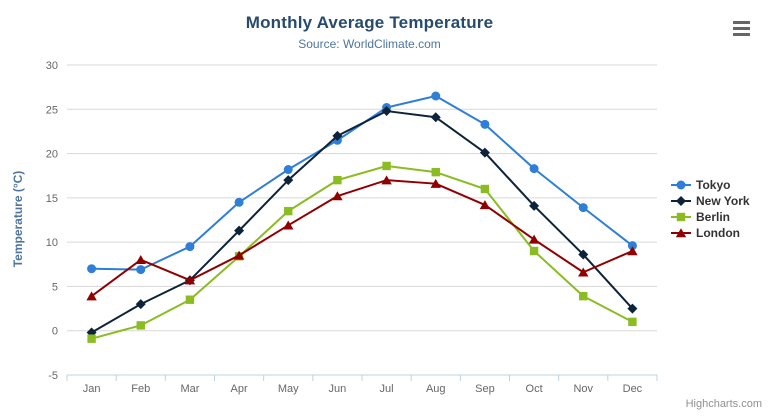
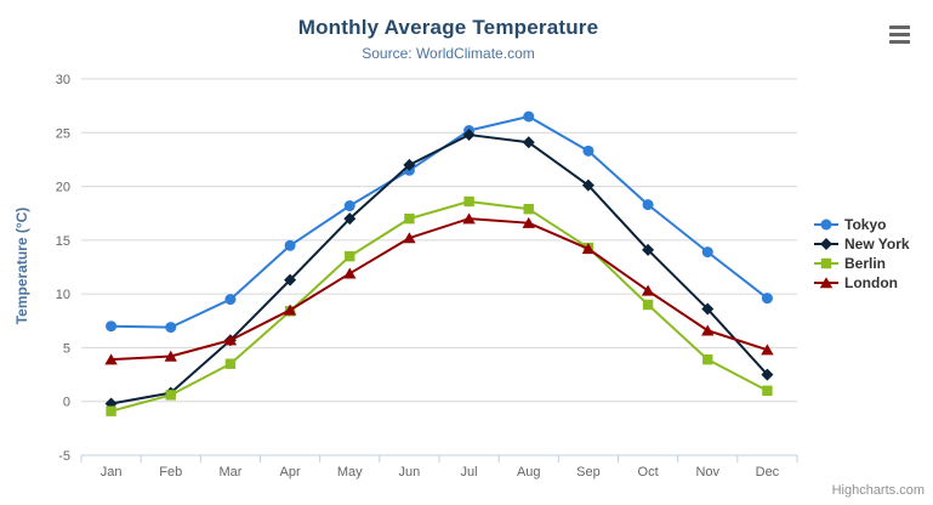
New York/Feb: 3 -> 1
London/Feb: 8 -> 4
Berlin/Sep: 16 -> 14
London/Dec: 9 -> 5
